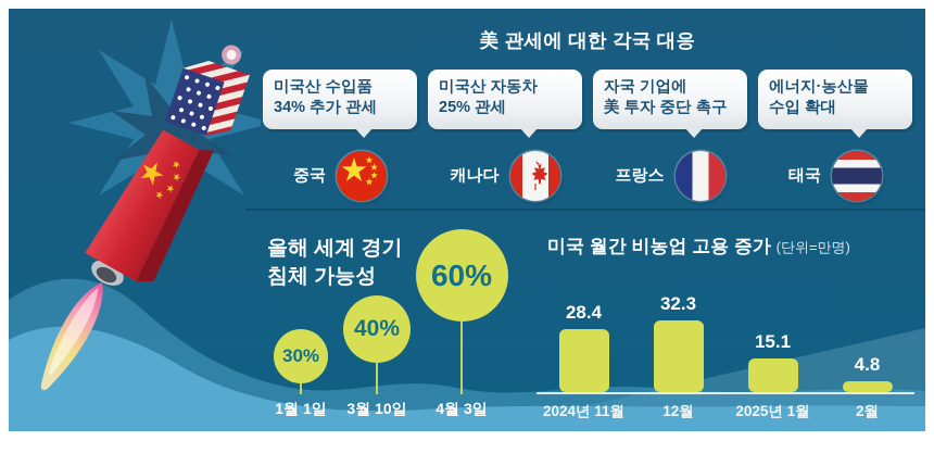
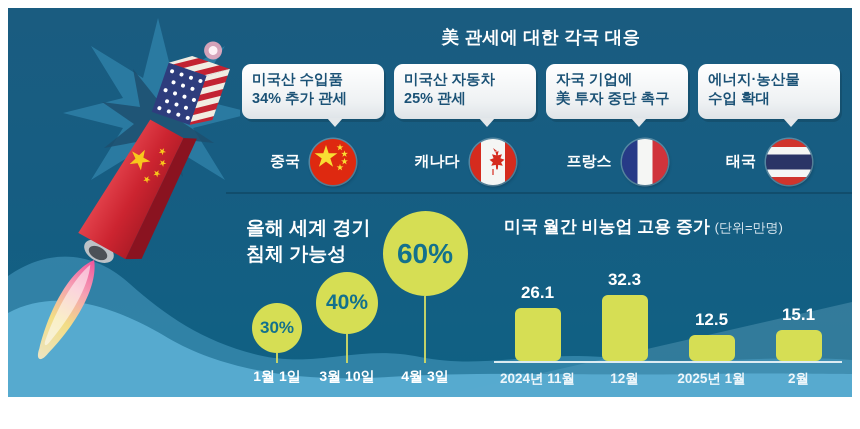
미국 월간 비농업 고용 증가/2024년 11월: 28.4 -> 26.1
미국 월간 비농업 고용 증가/2025년 1월: 15.1 -> 12.5
미국 월간 비농업 고용 증가/2월: 4.8 -> 15.1
